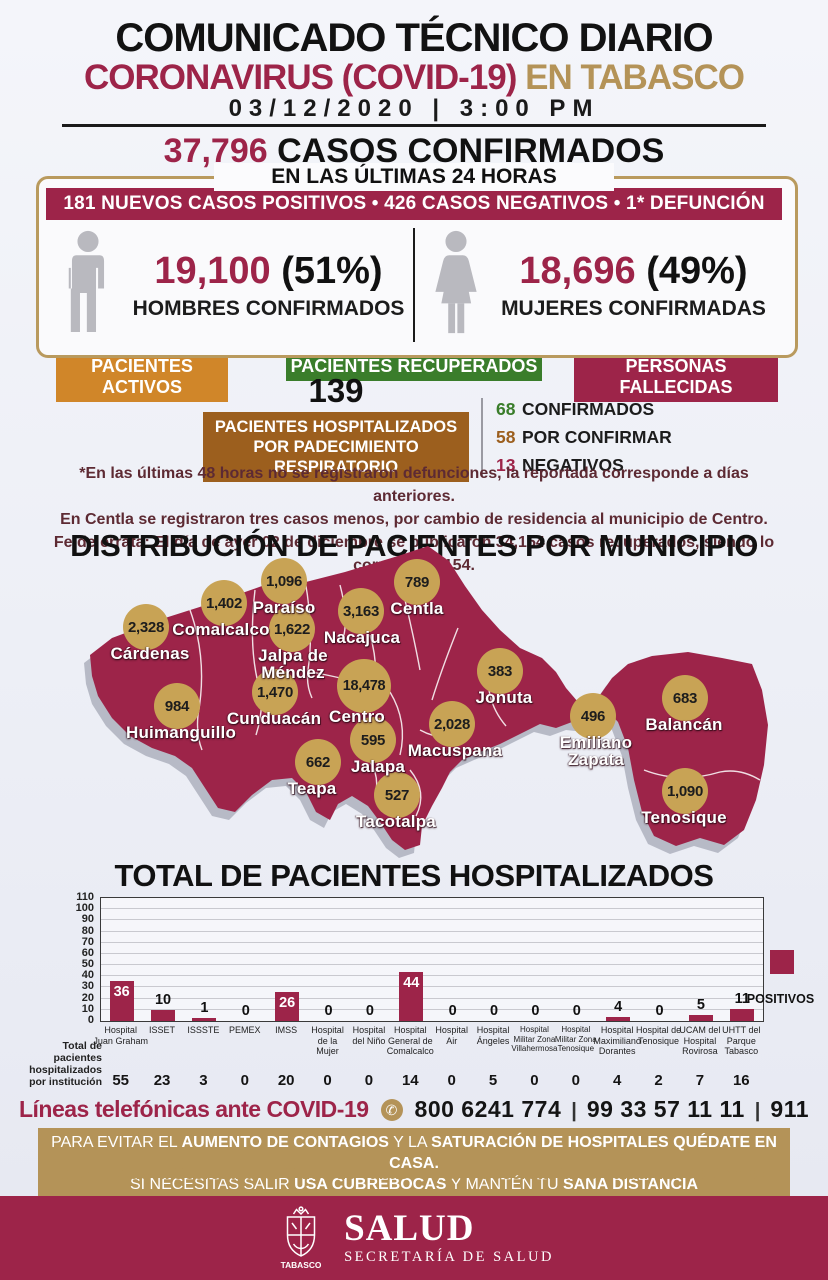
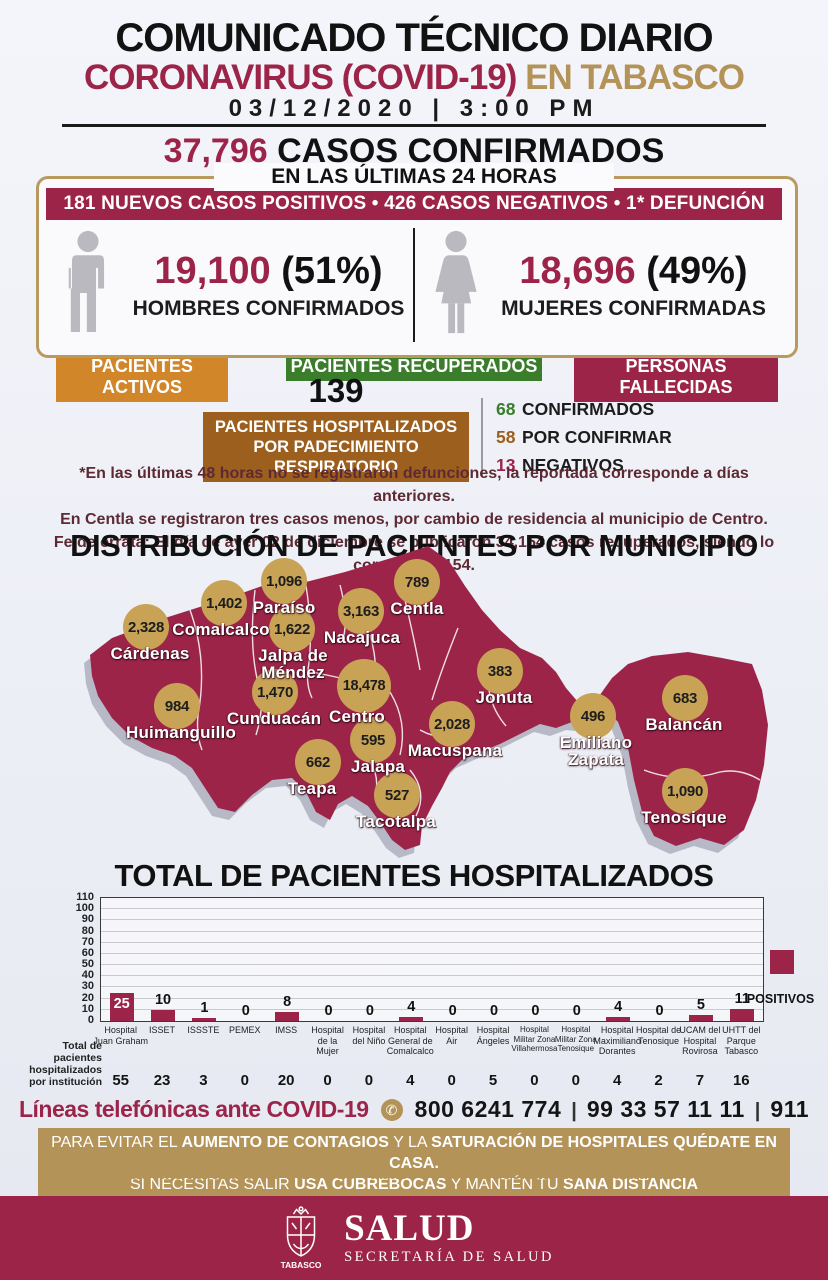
POSITIVOS/Hospital Juan Graham: 36 -> 25
POSITIVOS/IMSS: 26 -> 8
POSITIVOS/Hospital General de Comalcalco: 44 -> 4
Total de pacientes hospitalizados por institución/Hospital General de Comalcalco: 14 -> 4
